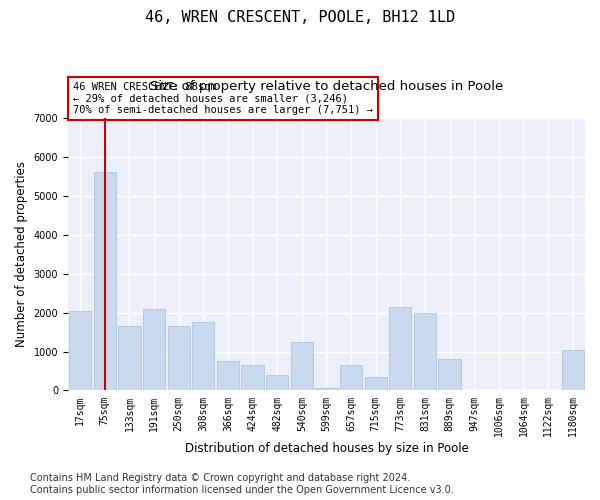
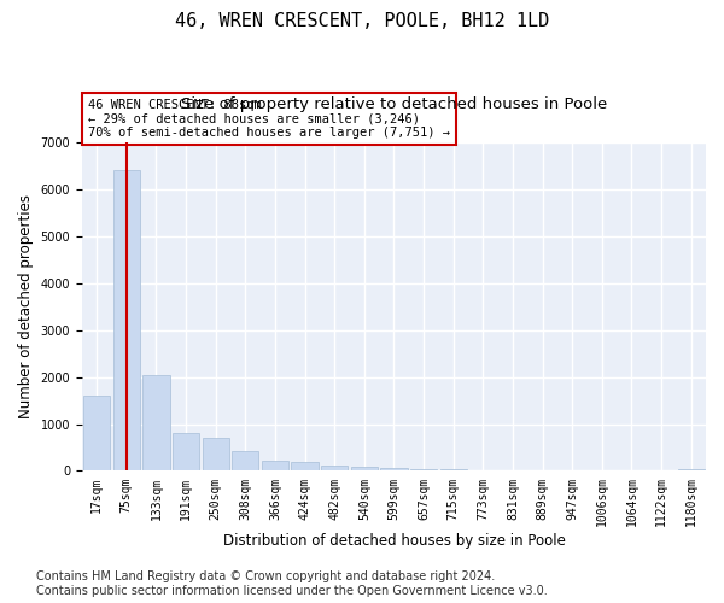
17sqm: 2050 -> 1600
75sqm: 5600 -> 6400
133sqm: 1650 -> 2050
191sqm: 2100 -> 800
250sqm: 1650 -> 700
308sqm: 1750 -> 430
366sqm: 750 -> 220
424sqm: 650 -> 200
482sqm: 400 -> 110
540sqm: 1250 -> 80
657sqm: 650 -> 50
715sqm: 350 -> 40
773sqm: 2150 -> 10
831sqm: 2000 -> 10
889sqm: 800 -> 0
1180sqm: 1050 -> 40
